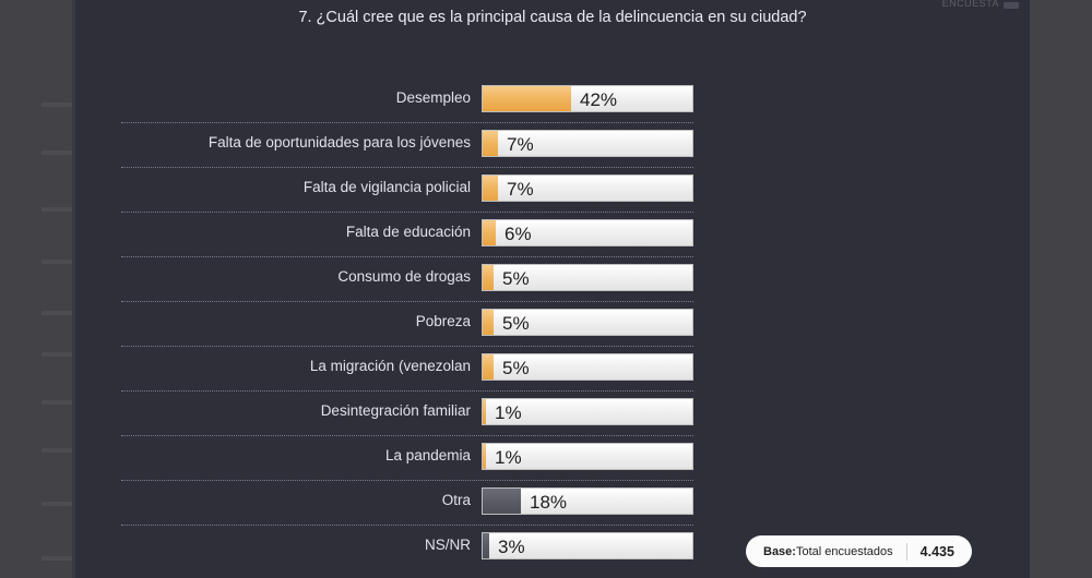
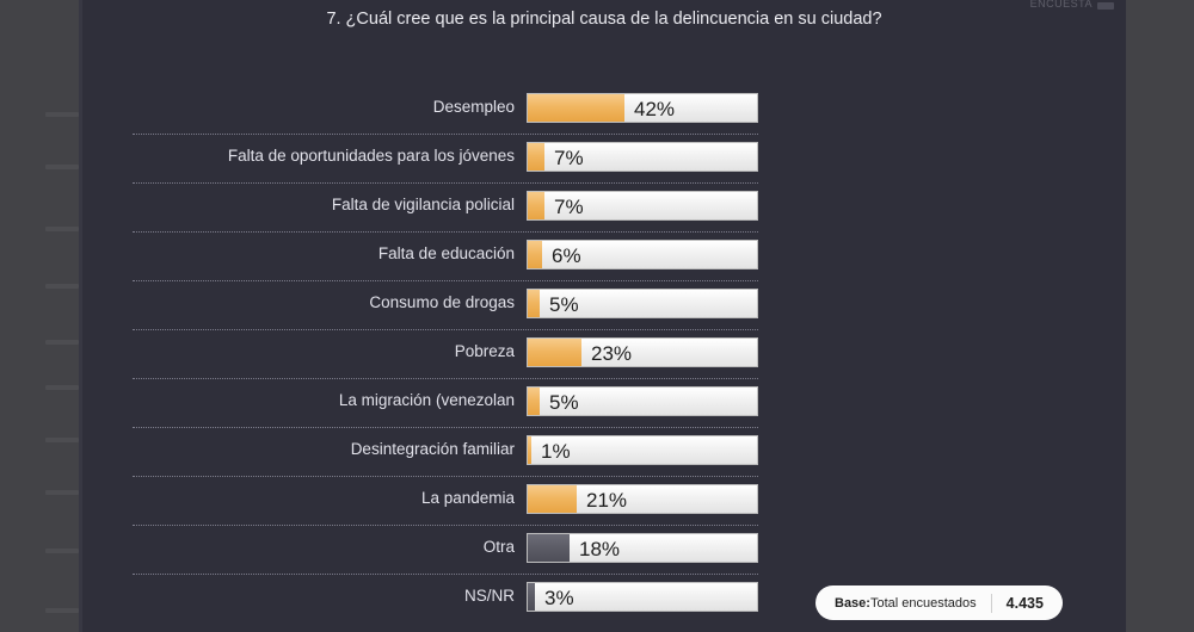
Pobreza: 5% -> 23%
La pandemia: 1% -> 21%
